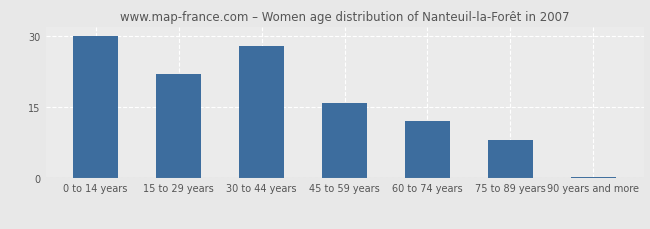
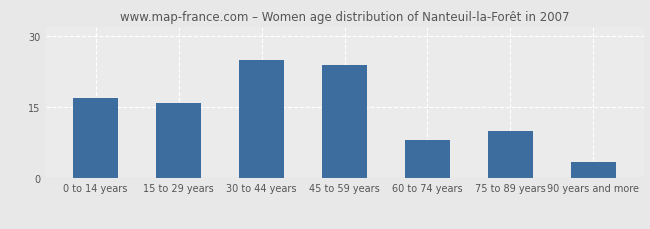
0 to 14 years: 30.0 -> 17.0
15 to 29 years: 22.0 -> 16.0
30 to 44 years: 28.0 -> 25.0
45 to 59 years: 16.0 -> 24.0
60 to 74 years: 12.0 -> 8.0
75 to 89 years: 8.0 -> 10.0
90 years and more: 0.3 -> 3.5
